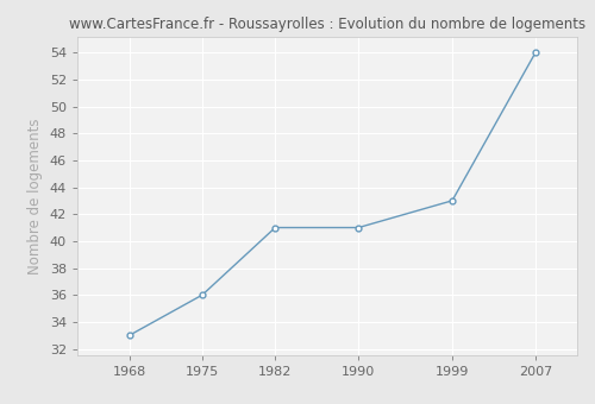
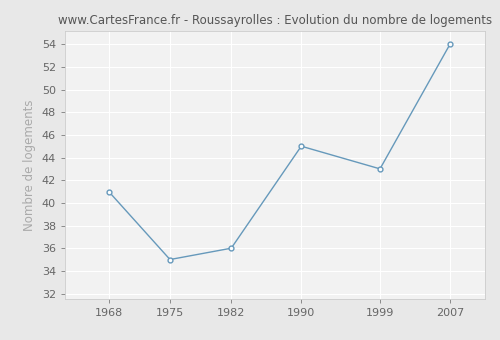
1968: 33 -> 41
1975: 36 -> 35
1982: 41 -> 36
1990: 41 -> 45
